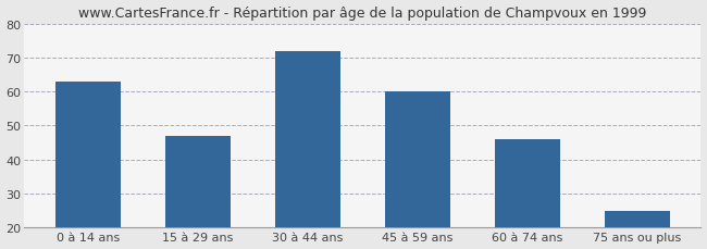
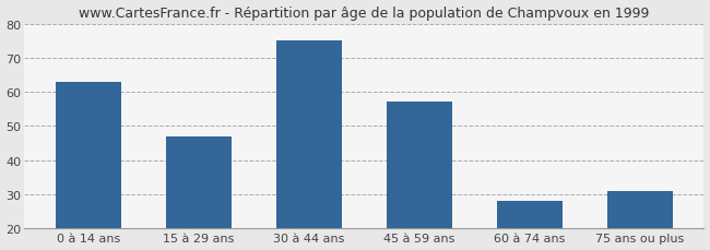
30 à 44 ans: 72 -> 75
45 à 59 ans: 60 -> 57
60 à 74 ans: 46 -> 28
75 ans ou plus: 25 -> 31
